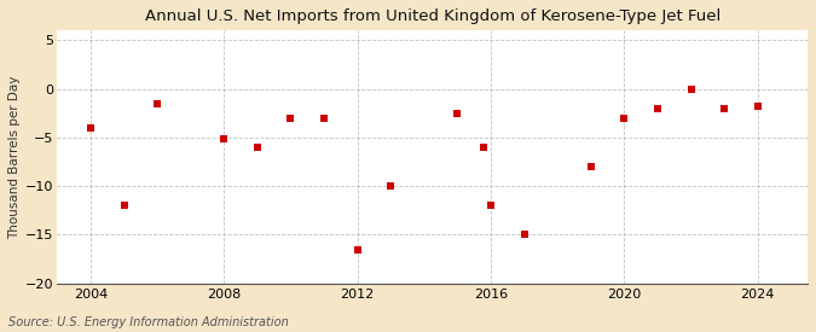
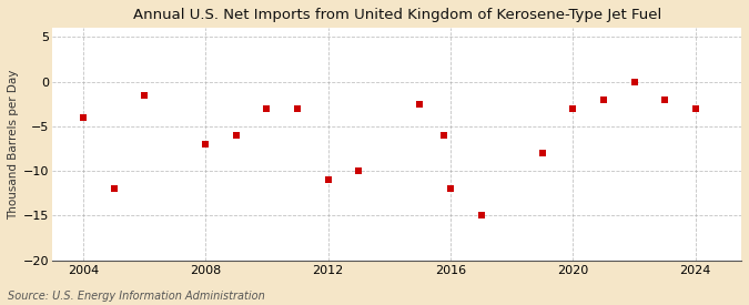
2008: -5.2 -> -7.0
2012: -16.6 -> -11.0
2024: -1.8 -> -3.0
